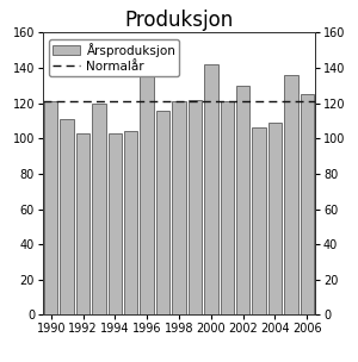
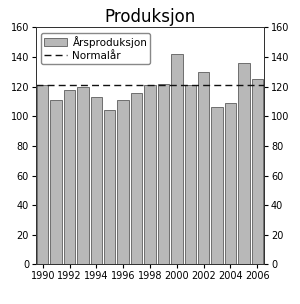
1992: 103 -> 118
1994: 103 -> 113
1996: 135 -> 111
